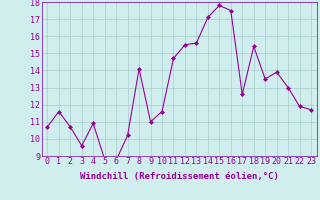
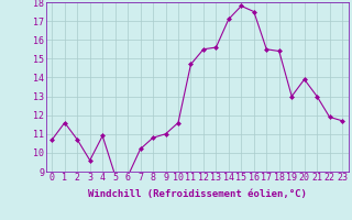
8: 14.1 -> 10.8
17: 12.6 -> 15.5
19: 13.5 -> 13.0
